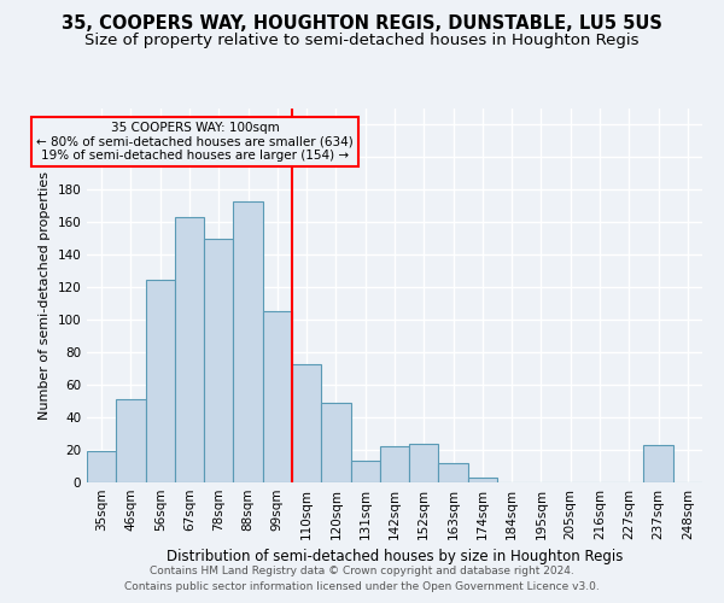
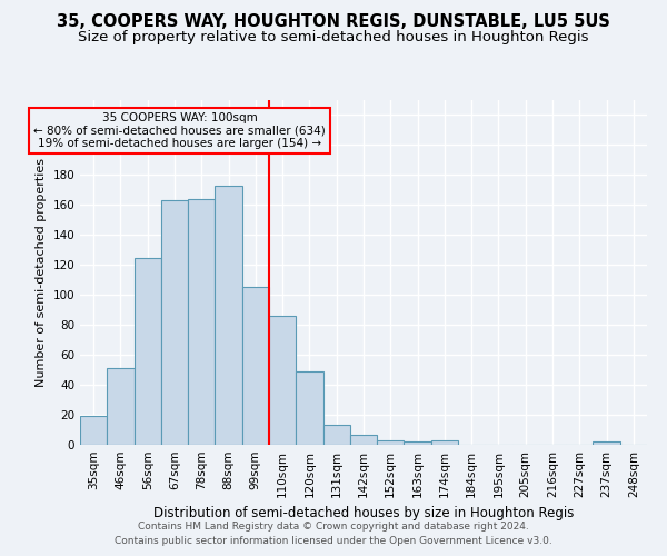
78sqm: 150 -> 164
110sqm: 73 -> 86
142sqm: 22 -> 7
152sqm: 24 -> 3
163sqm: 12 -> 2
237sqm: 23 -> 2
